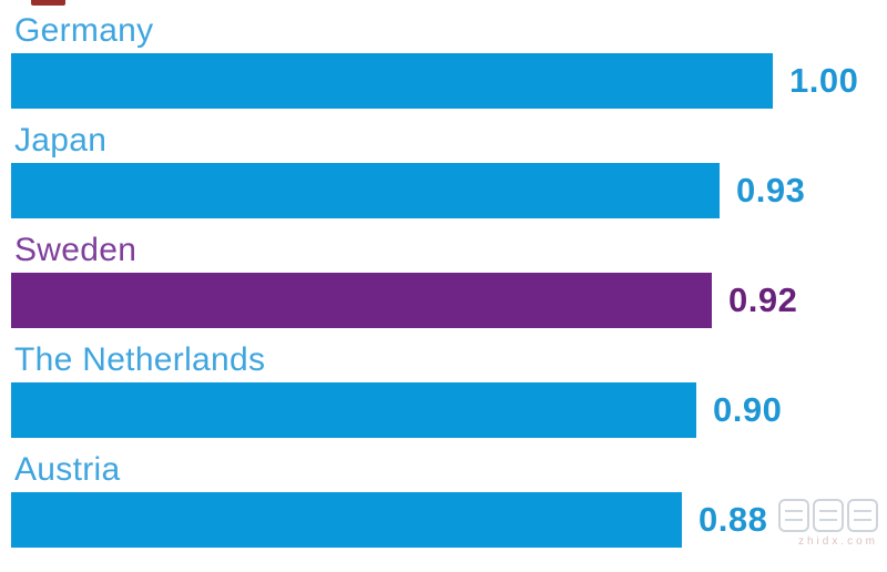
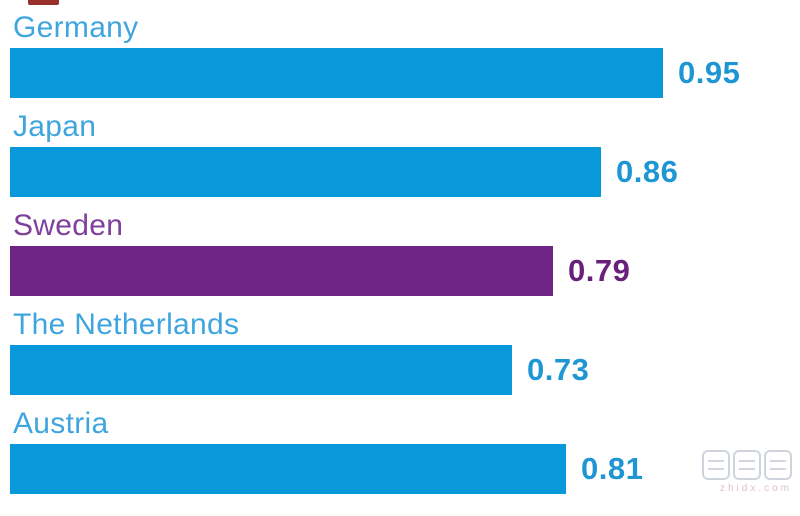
Germany: 1.00 -> 0.95
Japan: 0.93 -> 0.86
Sweden: 0.92 -> 0.79
The Netherlands: 0.90 -> 0.73
Austria: 0.88 -> 0.81
